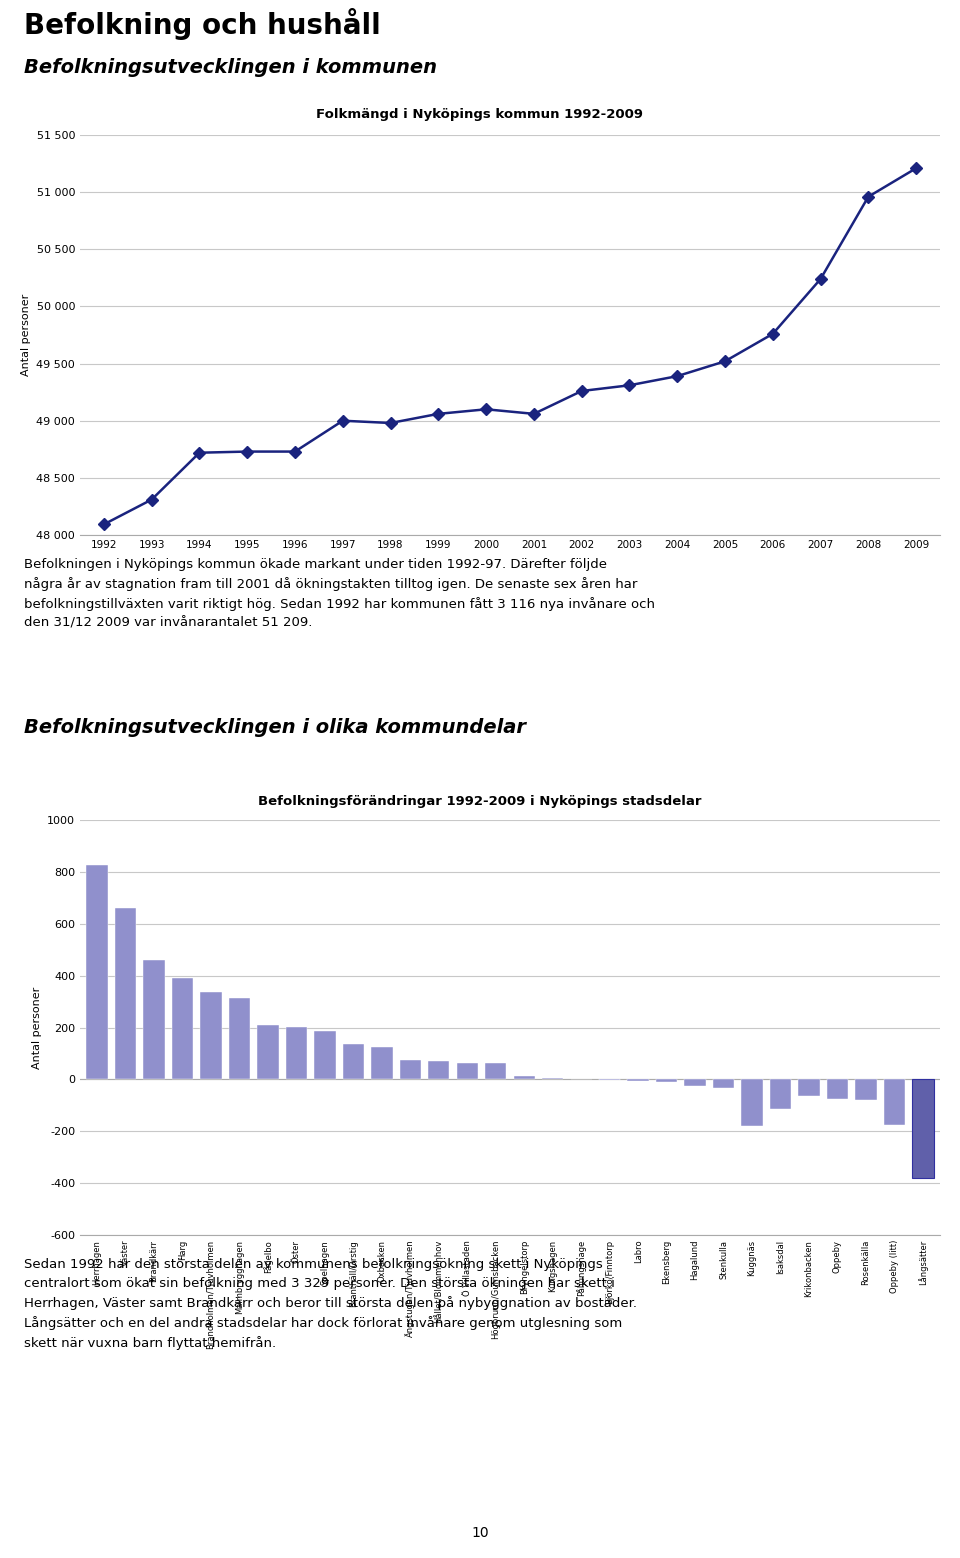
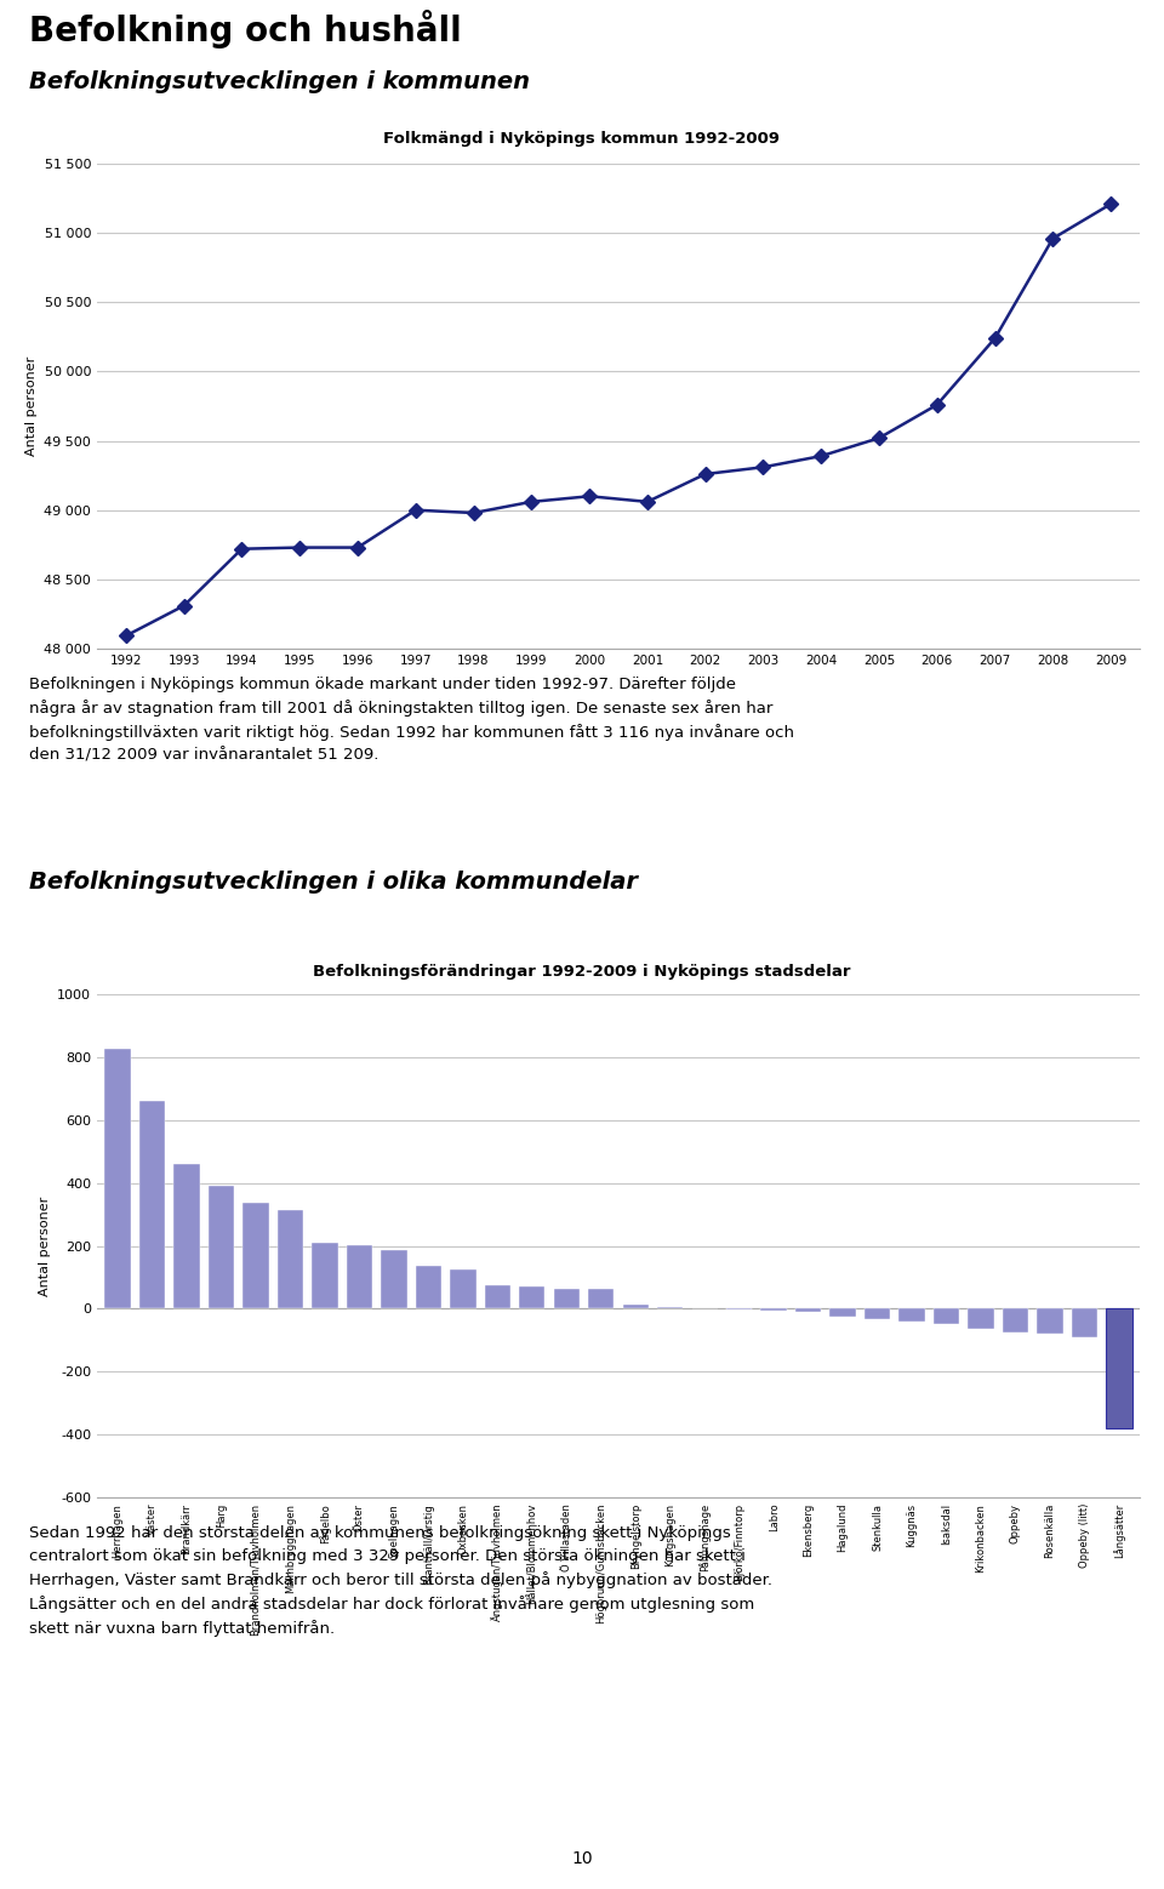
Kuggnäs: -180 -> -40
Isaksdal: -115 -> -50
Oppeby (litt): -175 -> -90
